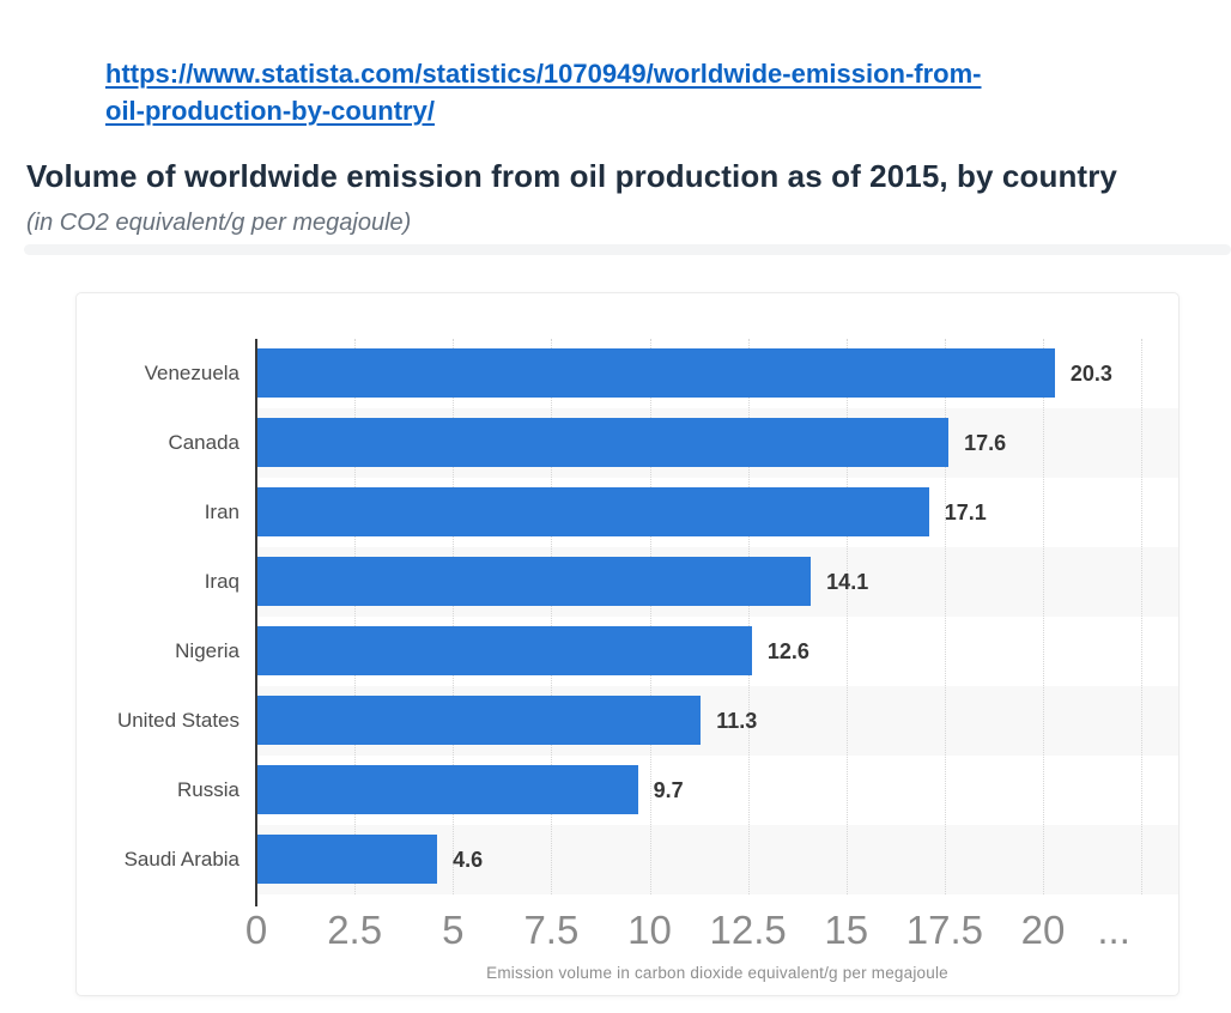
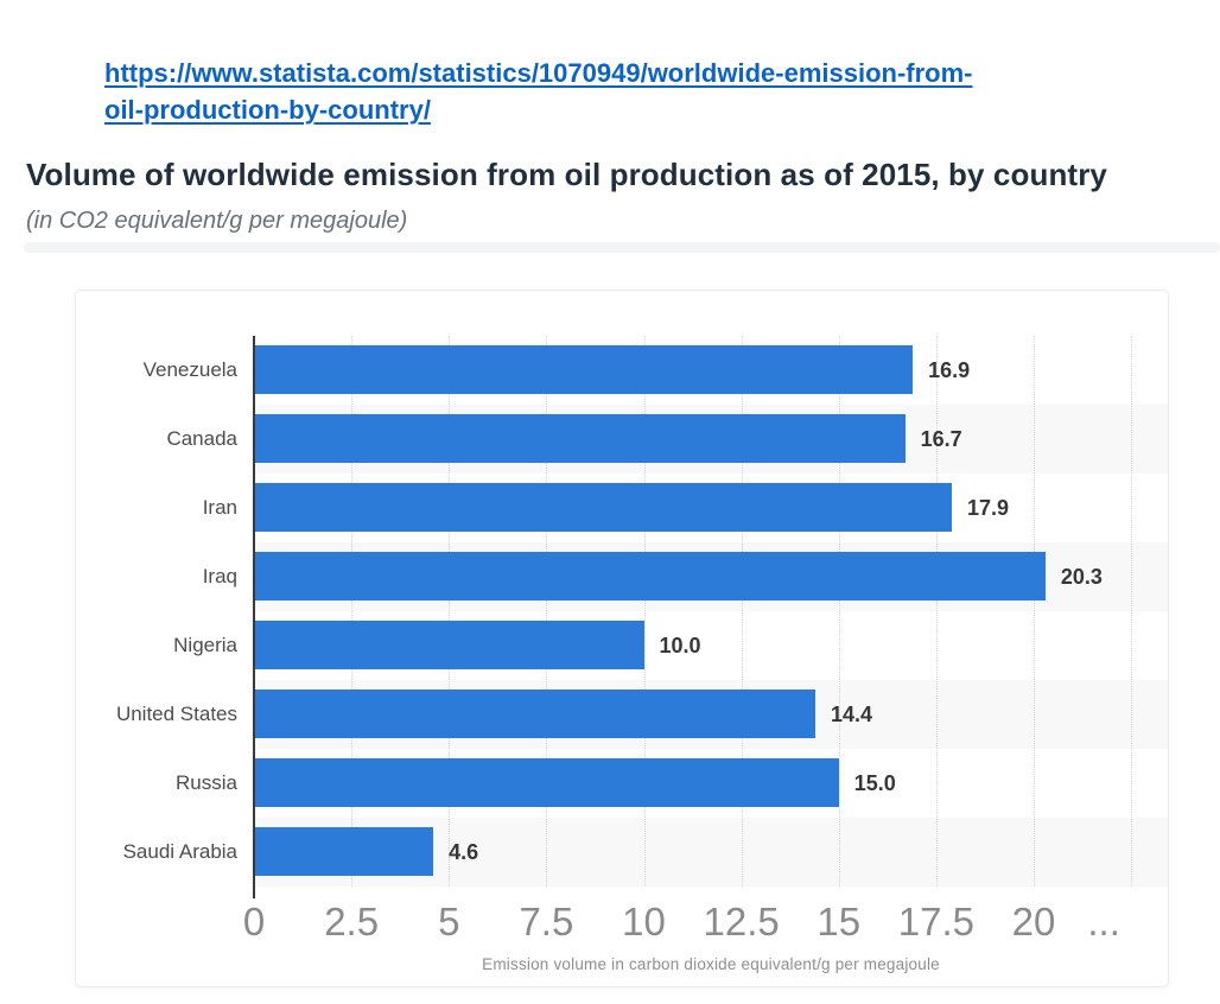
Venezuela: 20.3 -> 16.9
Canada: 17.6 -> 16.7
Iran: 17.1 -> 17.9
Iraq: 14.1 -> 20.3
Nigeria: 12.6 -> 10.0
United States: 11.3 -> 14.4
Russia: 9.7 -> 15.0
